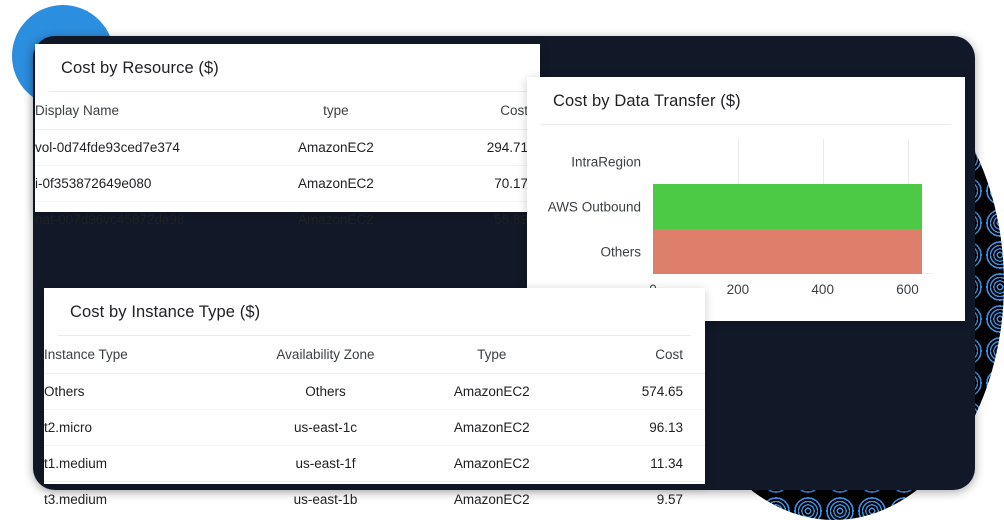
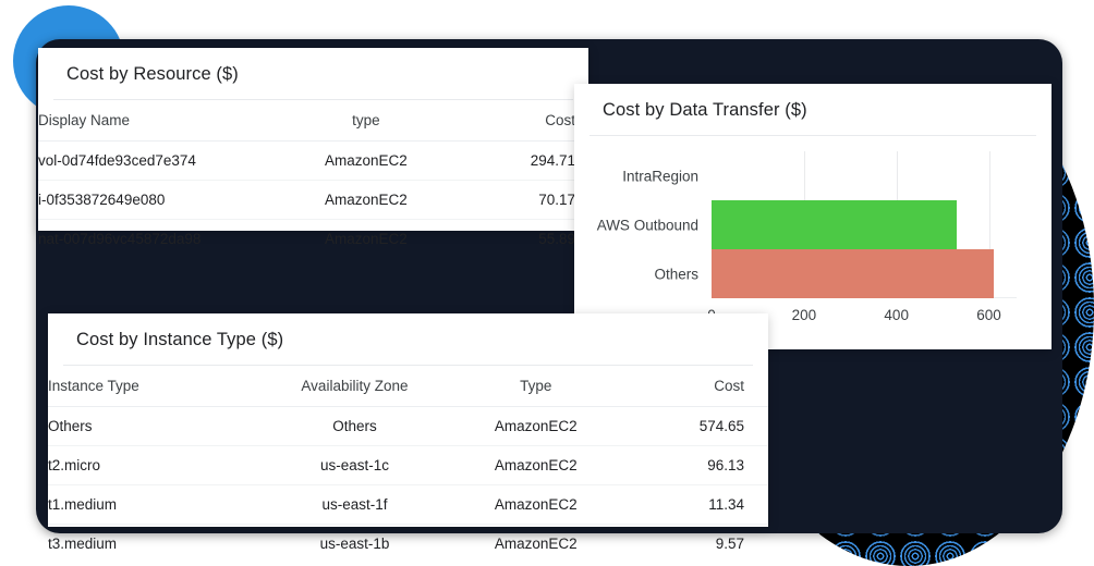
AWS Outbound: 630 -> 530
Others: 630 -> 610
